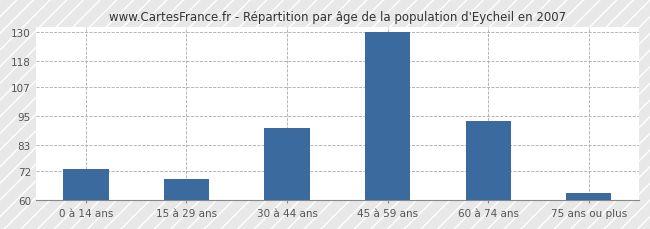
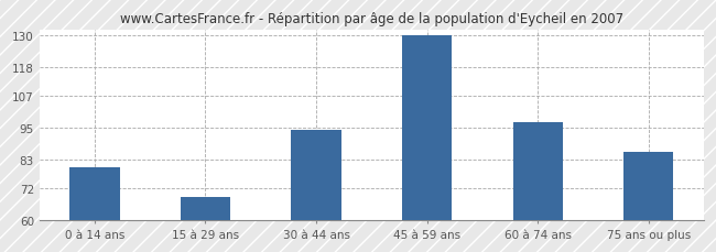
0 à 14 ans: 73 -> 80
30 à 44 ans: 90 -> 94
60 à 74 ans: 93 -> 97
75 ans ou plus: 63 -> 86
